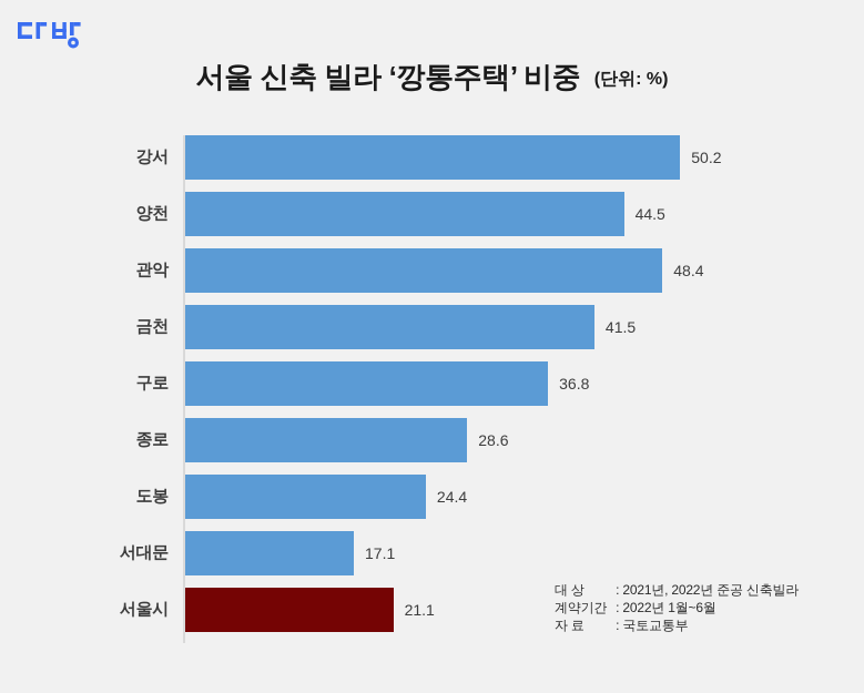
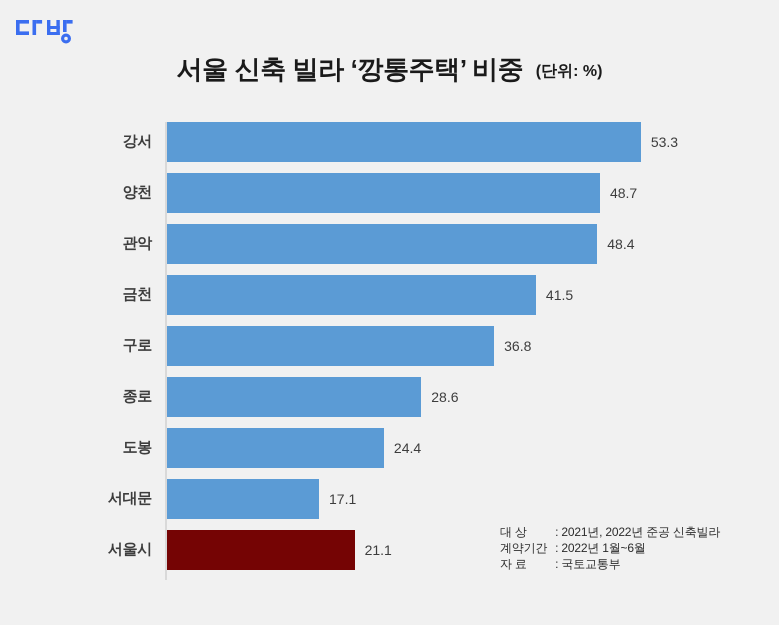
강서: 50.2 -> 53.3
양천: 44.5 -> 48.7
